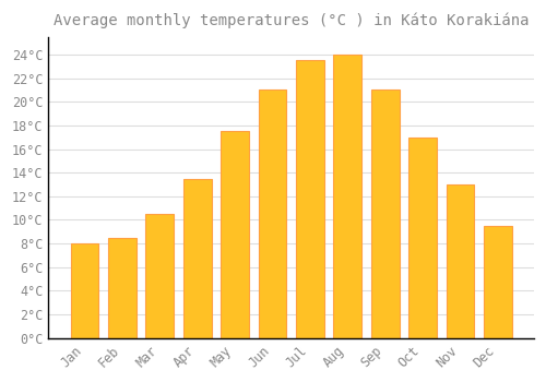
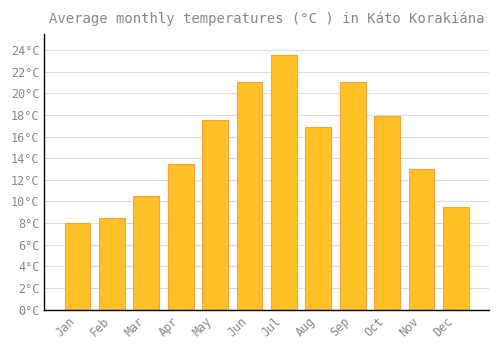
Aug: 24.0°C -> 16.9°C
Oct: 17.0°C -> 17.9°C
